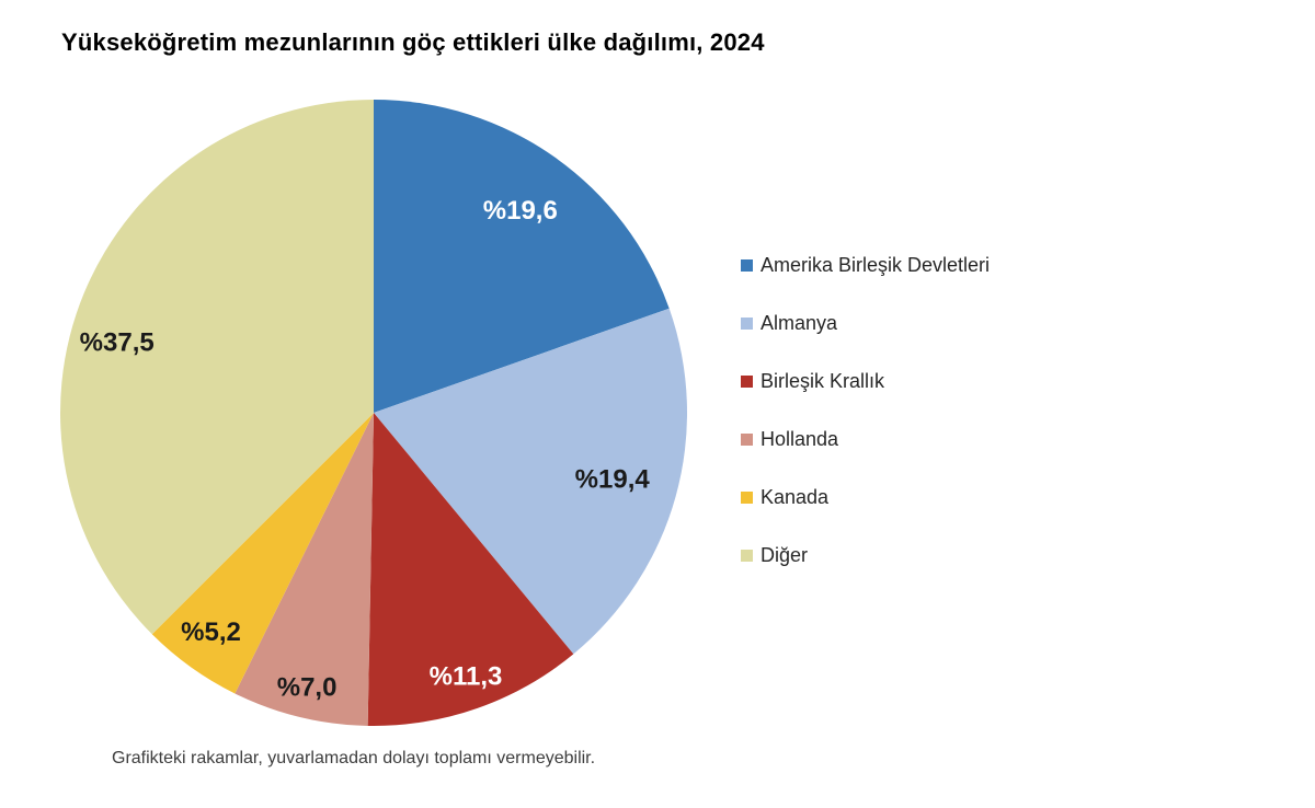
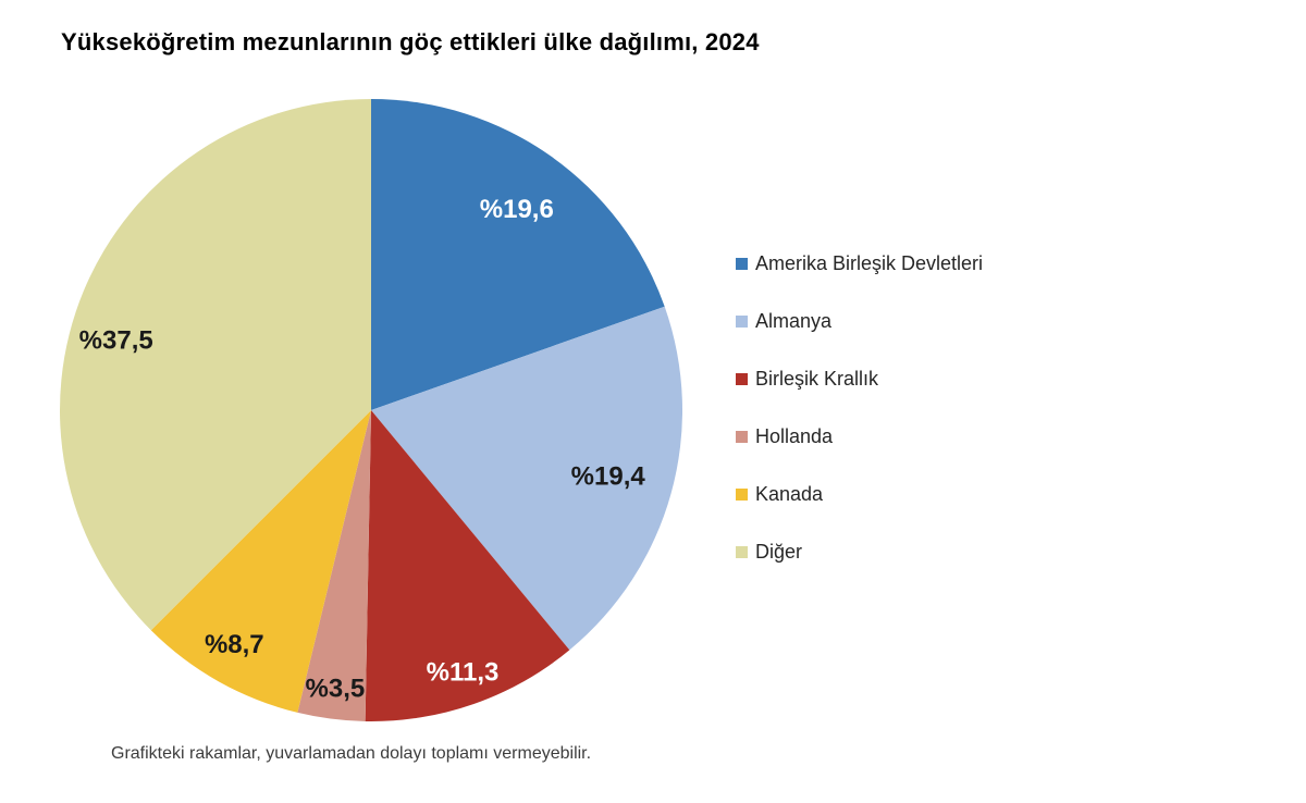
Hollanda: 7,0 -> 3,5
Kanada: 5,2 -> 8,7
